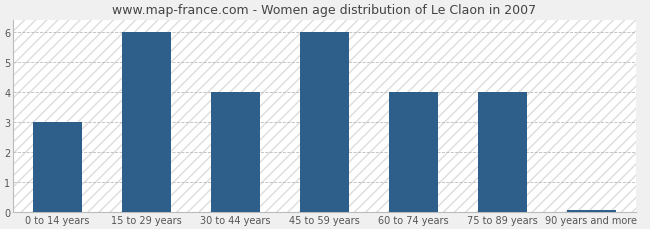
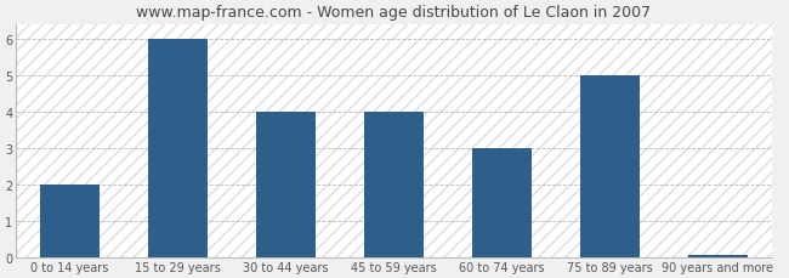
0 to 14 years: 3.00 -> 2.00
45 to 59 years: 6.00 -> 4.00
60 to 74 years: 4.00 -> 3.00
75 to 89 years: 4.00 -> 5.00
